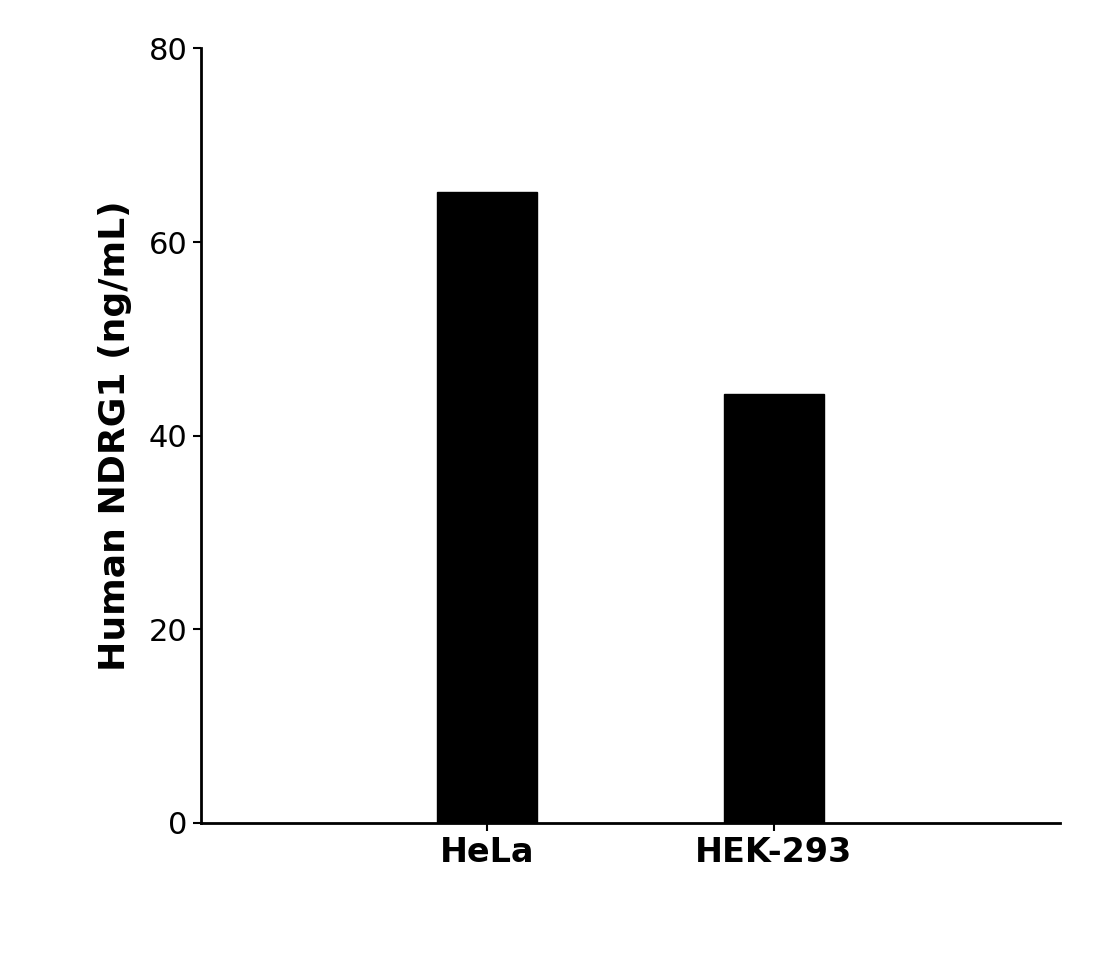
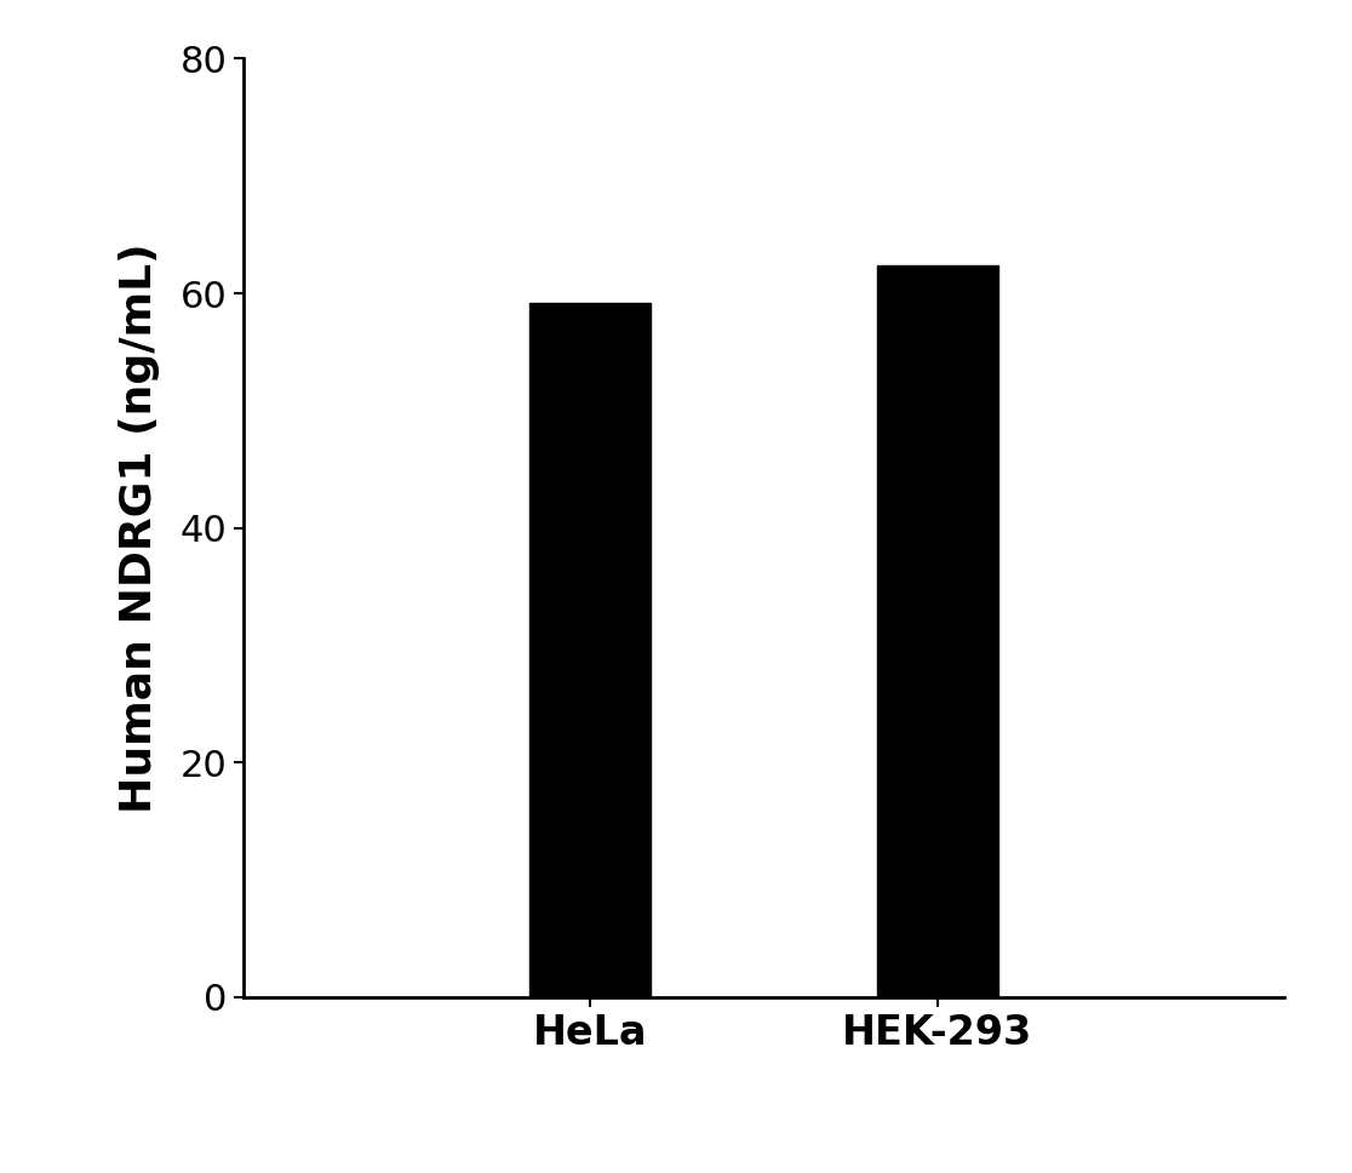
HeLa: 65.2 -> 59.2
HEK-293: 44.3 -> 62.4
